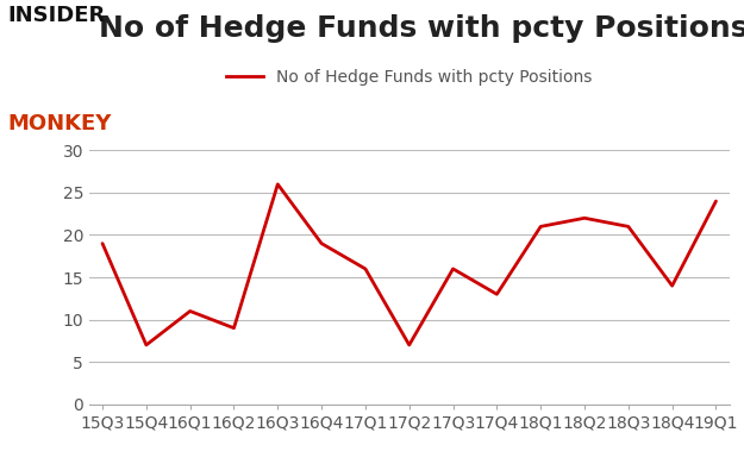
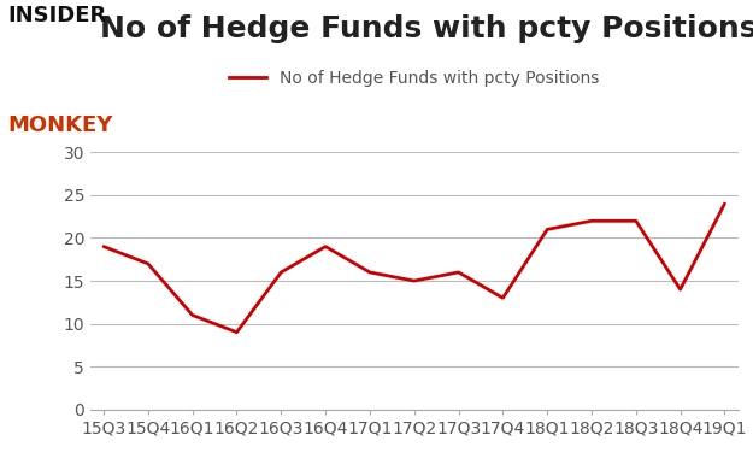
15Q4: 7 -> 17
16Q3: 26 -> 16
17Q2: 7 -> 15
18Q3: 21 -> 22
